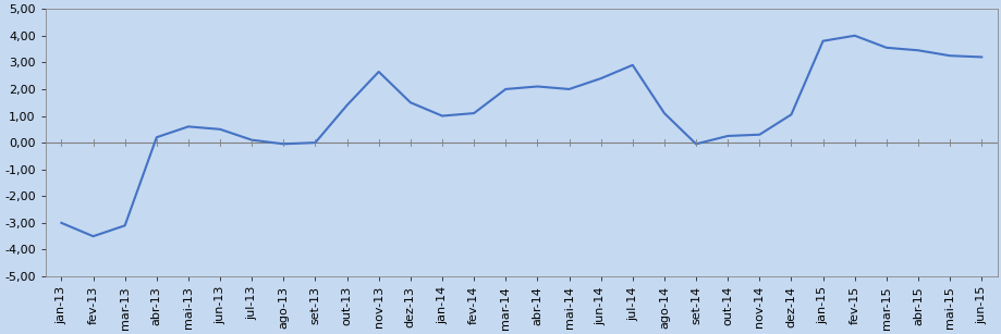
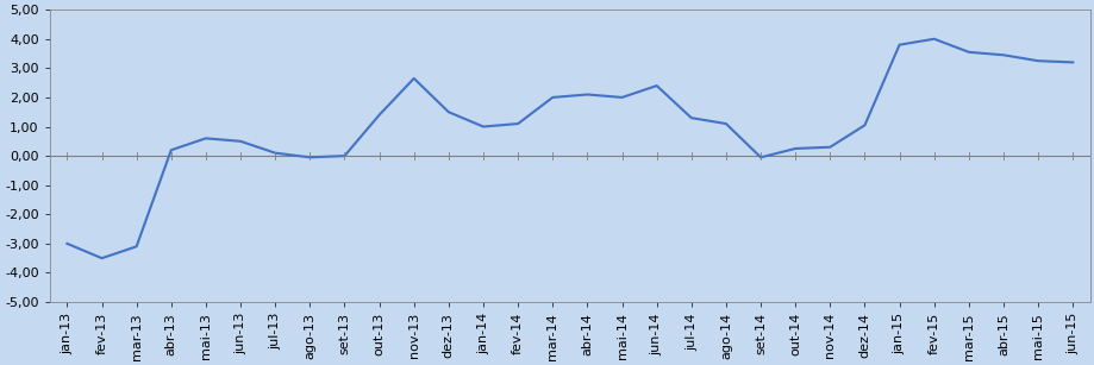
jul-14: 2,90 -> 1,30
